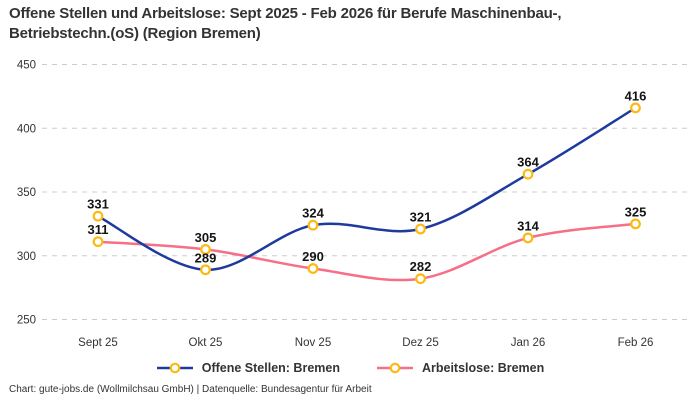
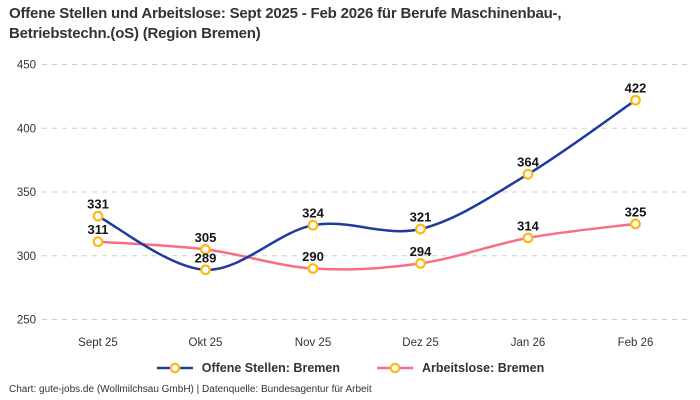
Arbeitslose: Bremen/Dez 25: 282 -> 294
Offene Stellen: Bremen/Feb 26: 416 -> 422
